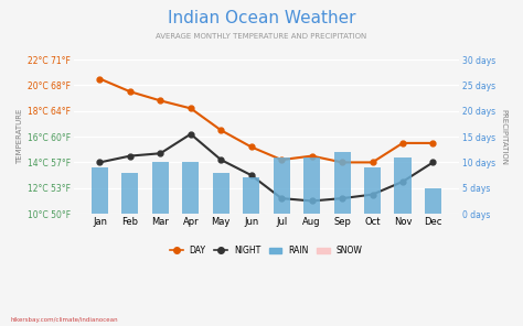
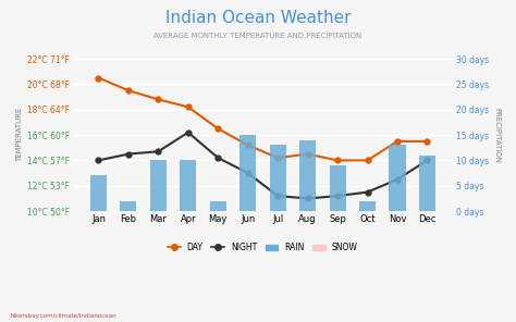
RAIN/Jan: 9 days -> 7 days
RAIN/Feb: 8 days -> 2 days
RAIN/May: 8 days -> 2 days
RAIN/Jun: 7 days -> 15 days
RAIN/Jul: 11 days -> 13 days
RAIN/Aug: 11 days -> 14 days
RAIN/Sep: 12 days -> 9 days
RAIN/Oct: 9 days -> 2 days
RAIN/Nov: 11 days -> 13 days
RAIN/Dec: 5 days -> 11 days
